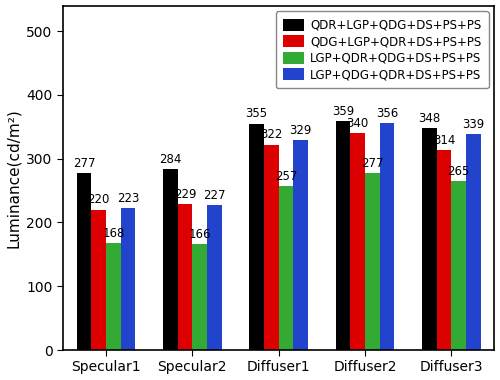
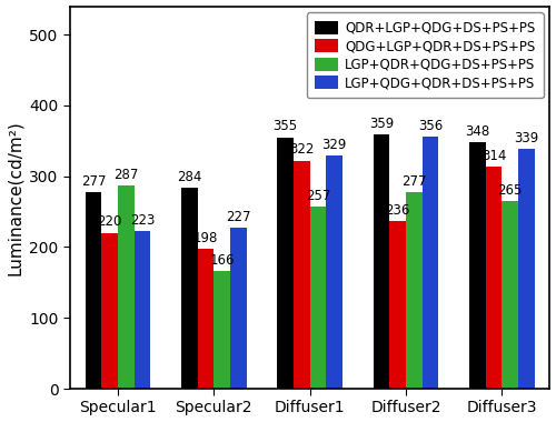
LGP+QDR+QDG+DS+PS+PS/Specular1: 168 -> 287
QDG+LGP+QDR+DS+PS+PS/Specular2: 229 -> 198
QDG+LGP+QDR+DS+PS+PS/Diffuser2: 340 -> 236
